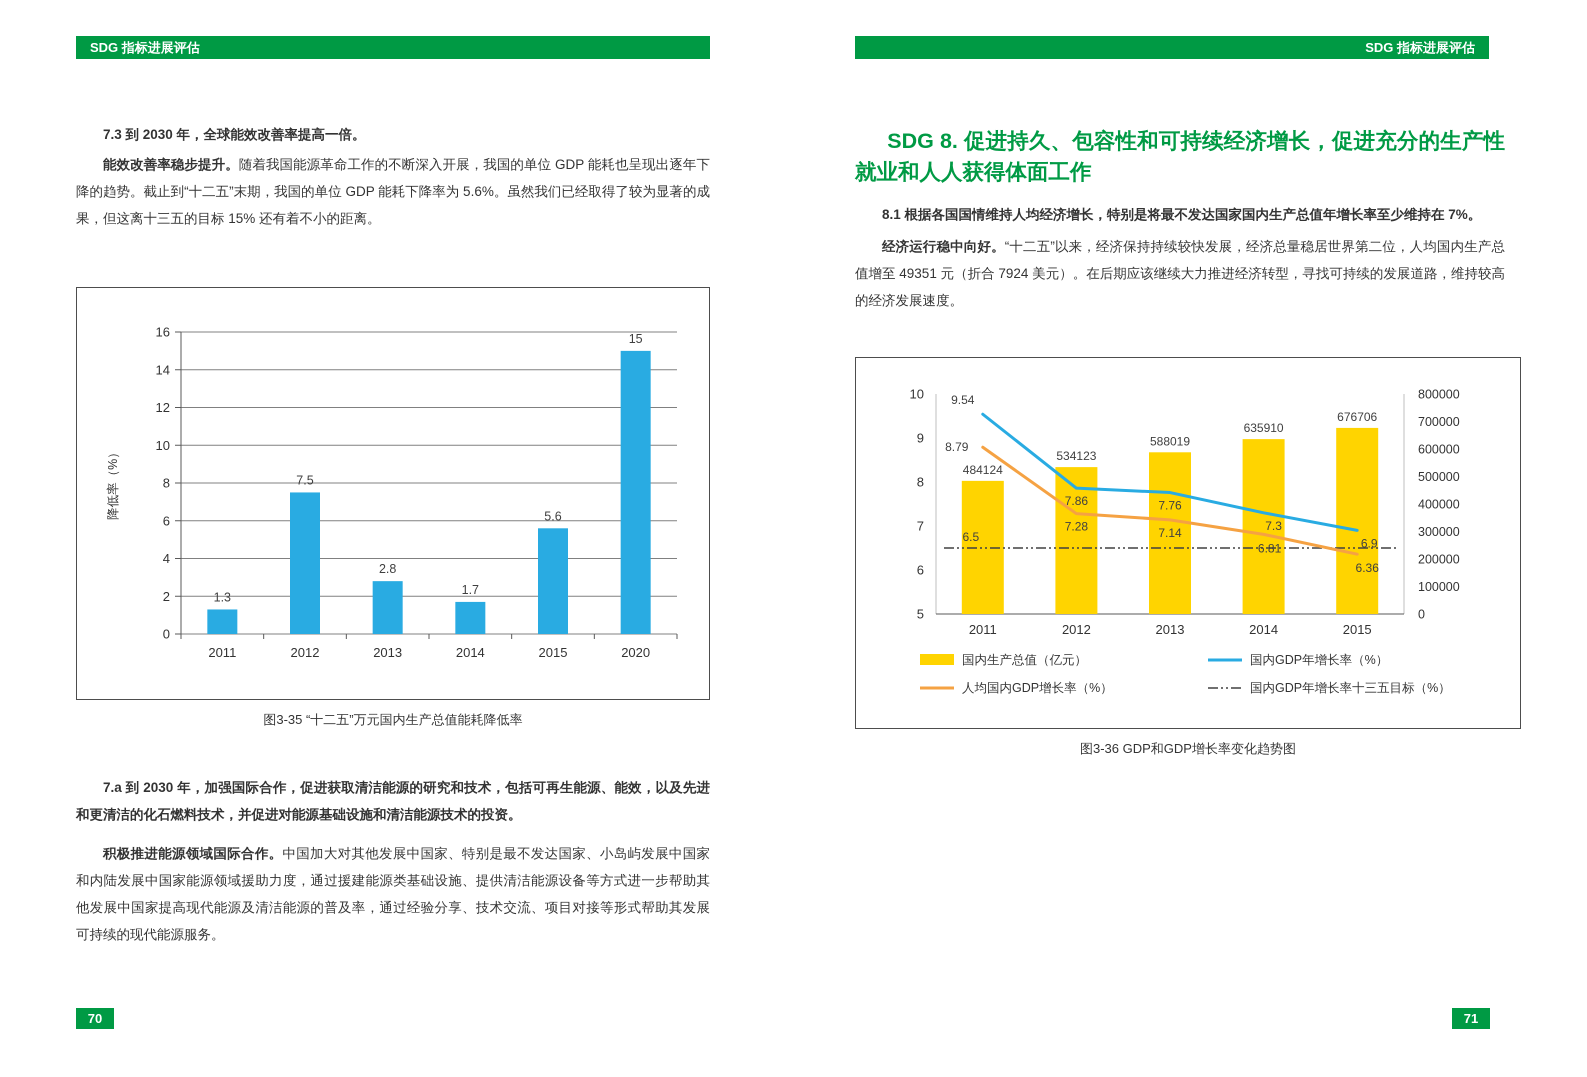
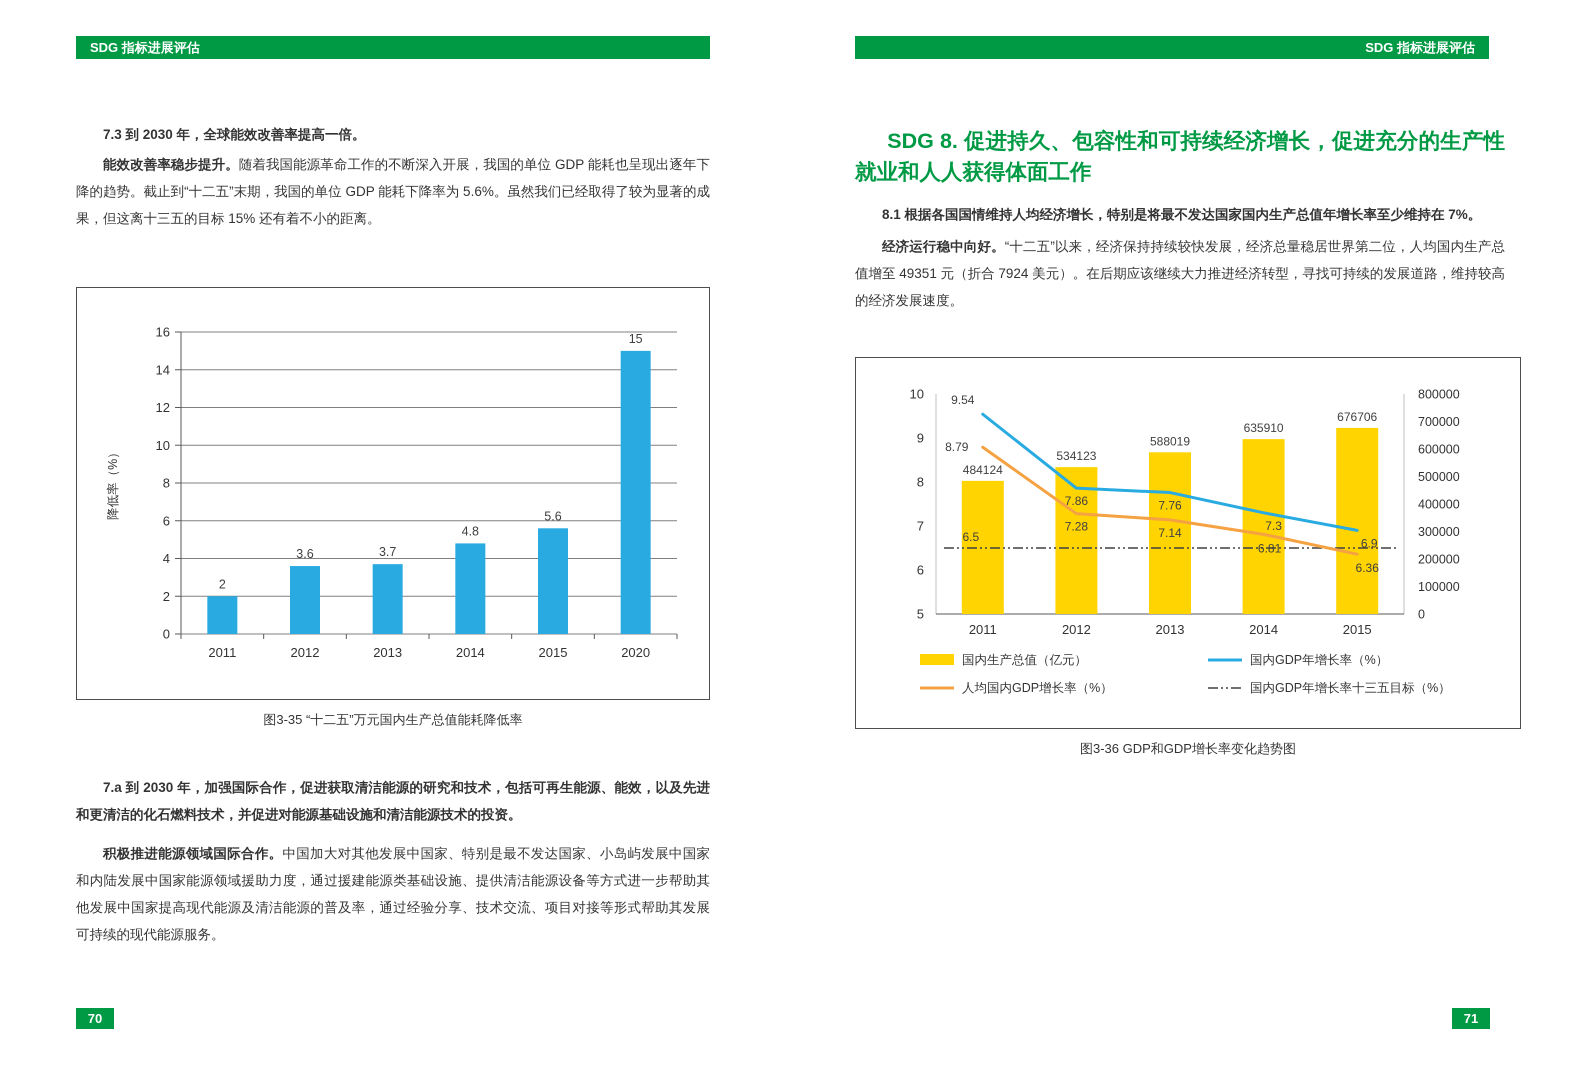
图3-35 “十二五”万元国内生产总值能耗降低率/2011: 1.3 -> 2
图3-35 “十二五”万元国内生产总值能耗降低率/2012: 7.5 -> 3.6
图3-35 “十二五”万元国内生产总值能耗降低率/2013: 2.8 -> 3.7
图3-35 “十二五”万元国内生产总值能耗降低率/2014: 1.7 -> 4.8
